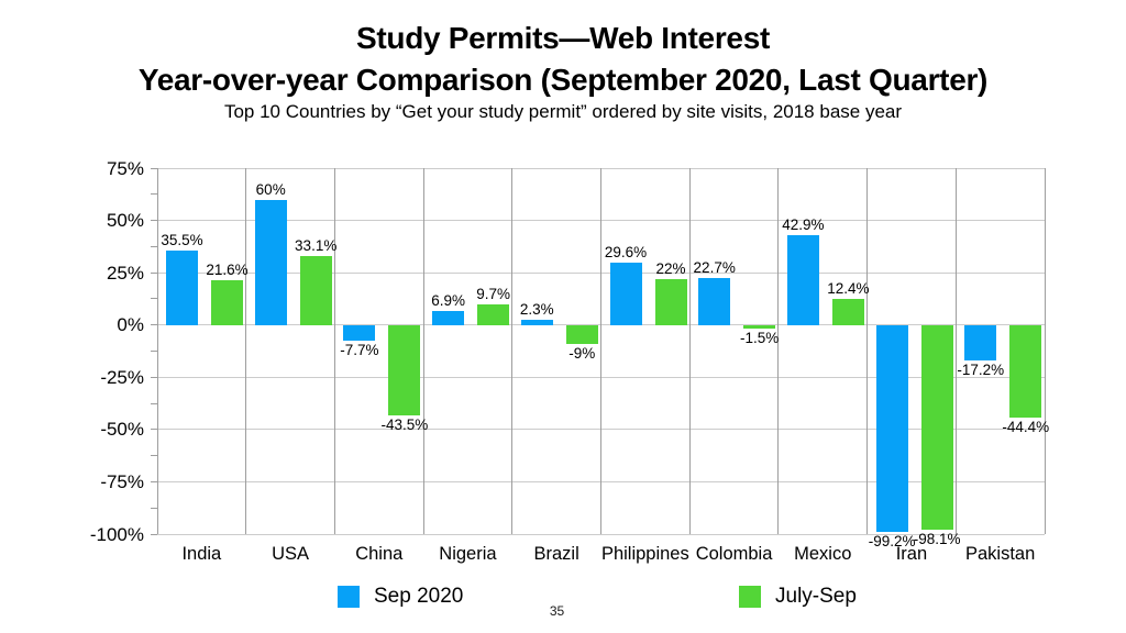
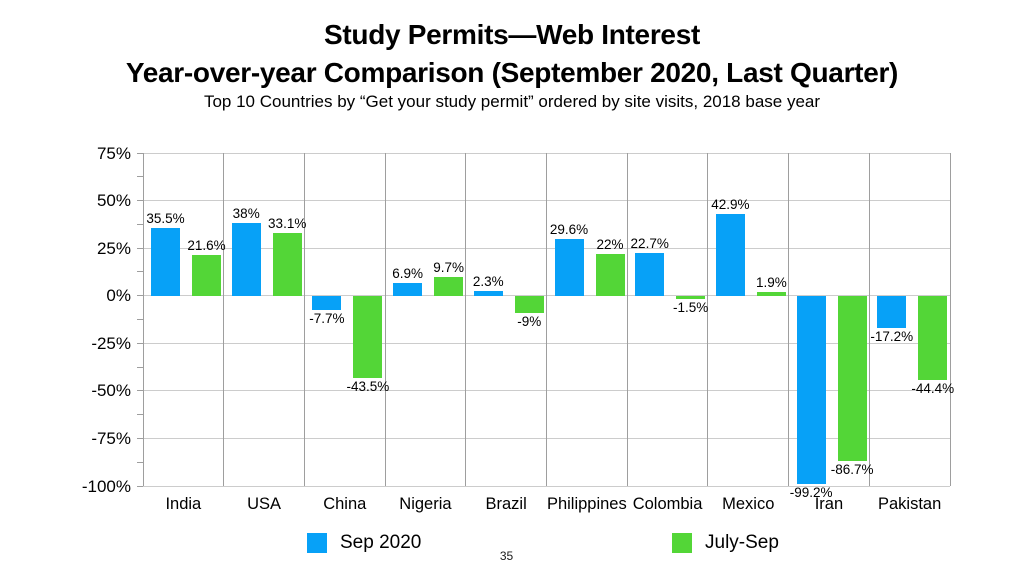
Sep 2020/USA: 60% -> 38%
July-Sep/Mexico: 12.4% -> 1.9%
July-Sep/Iran: -98.1% -> -86.7%
